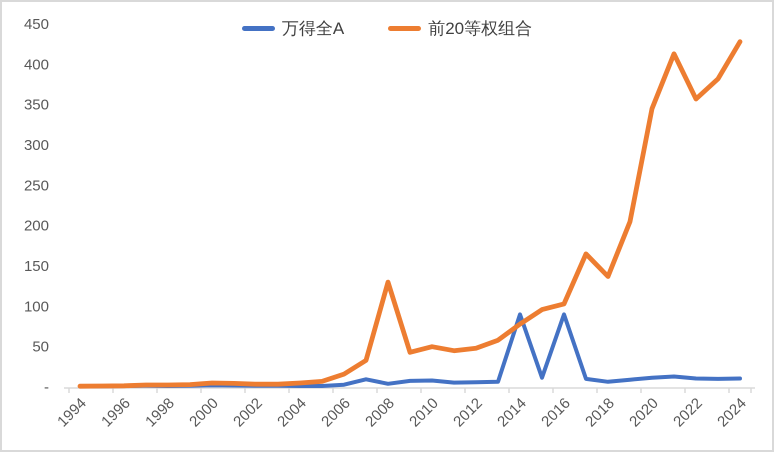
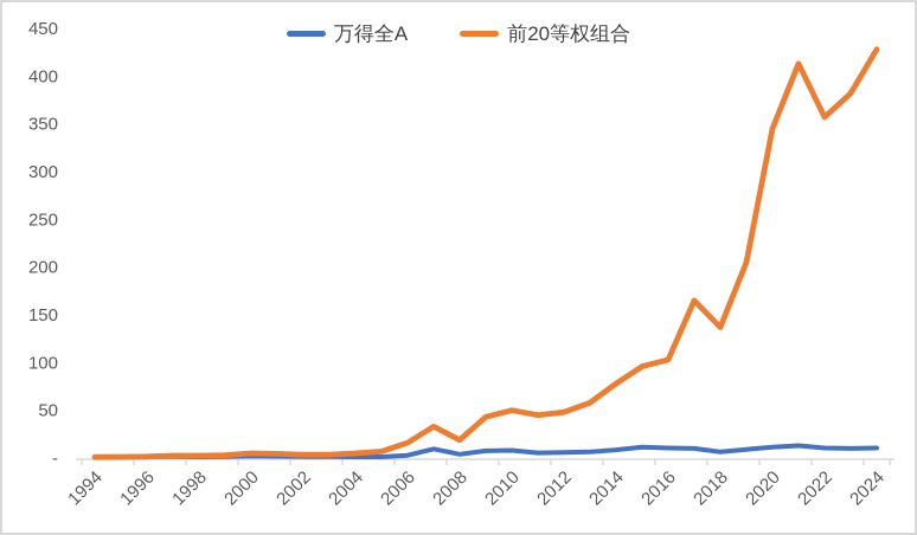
前20等权组合/2008: 130 -> 20
万得全A/2014: 90 -> 10
万得全A/2016: 90 -> 10
